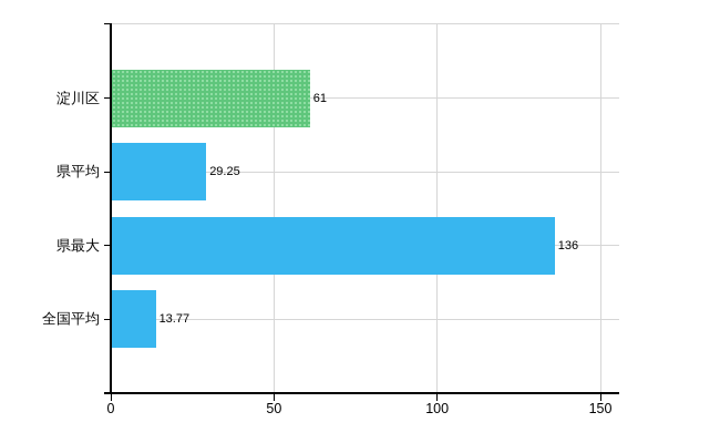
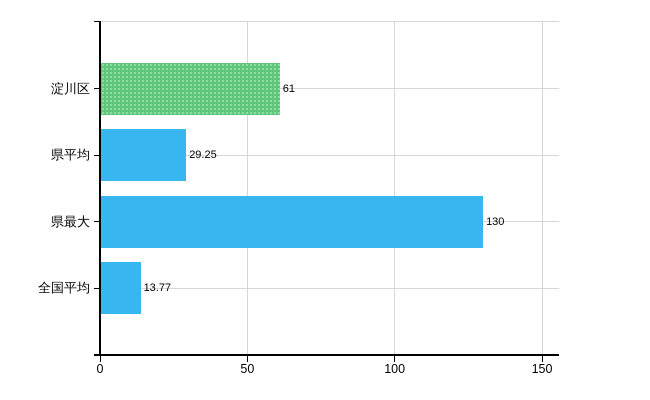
県最大: 136 -> 130
